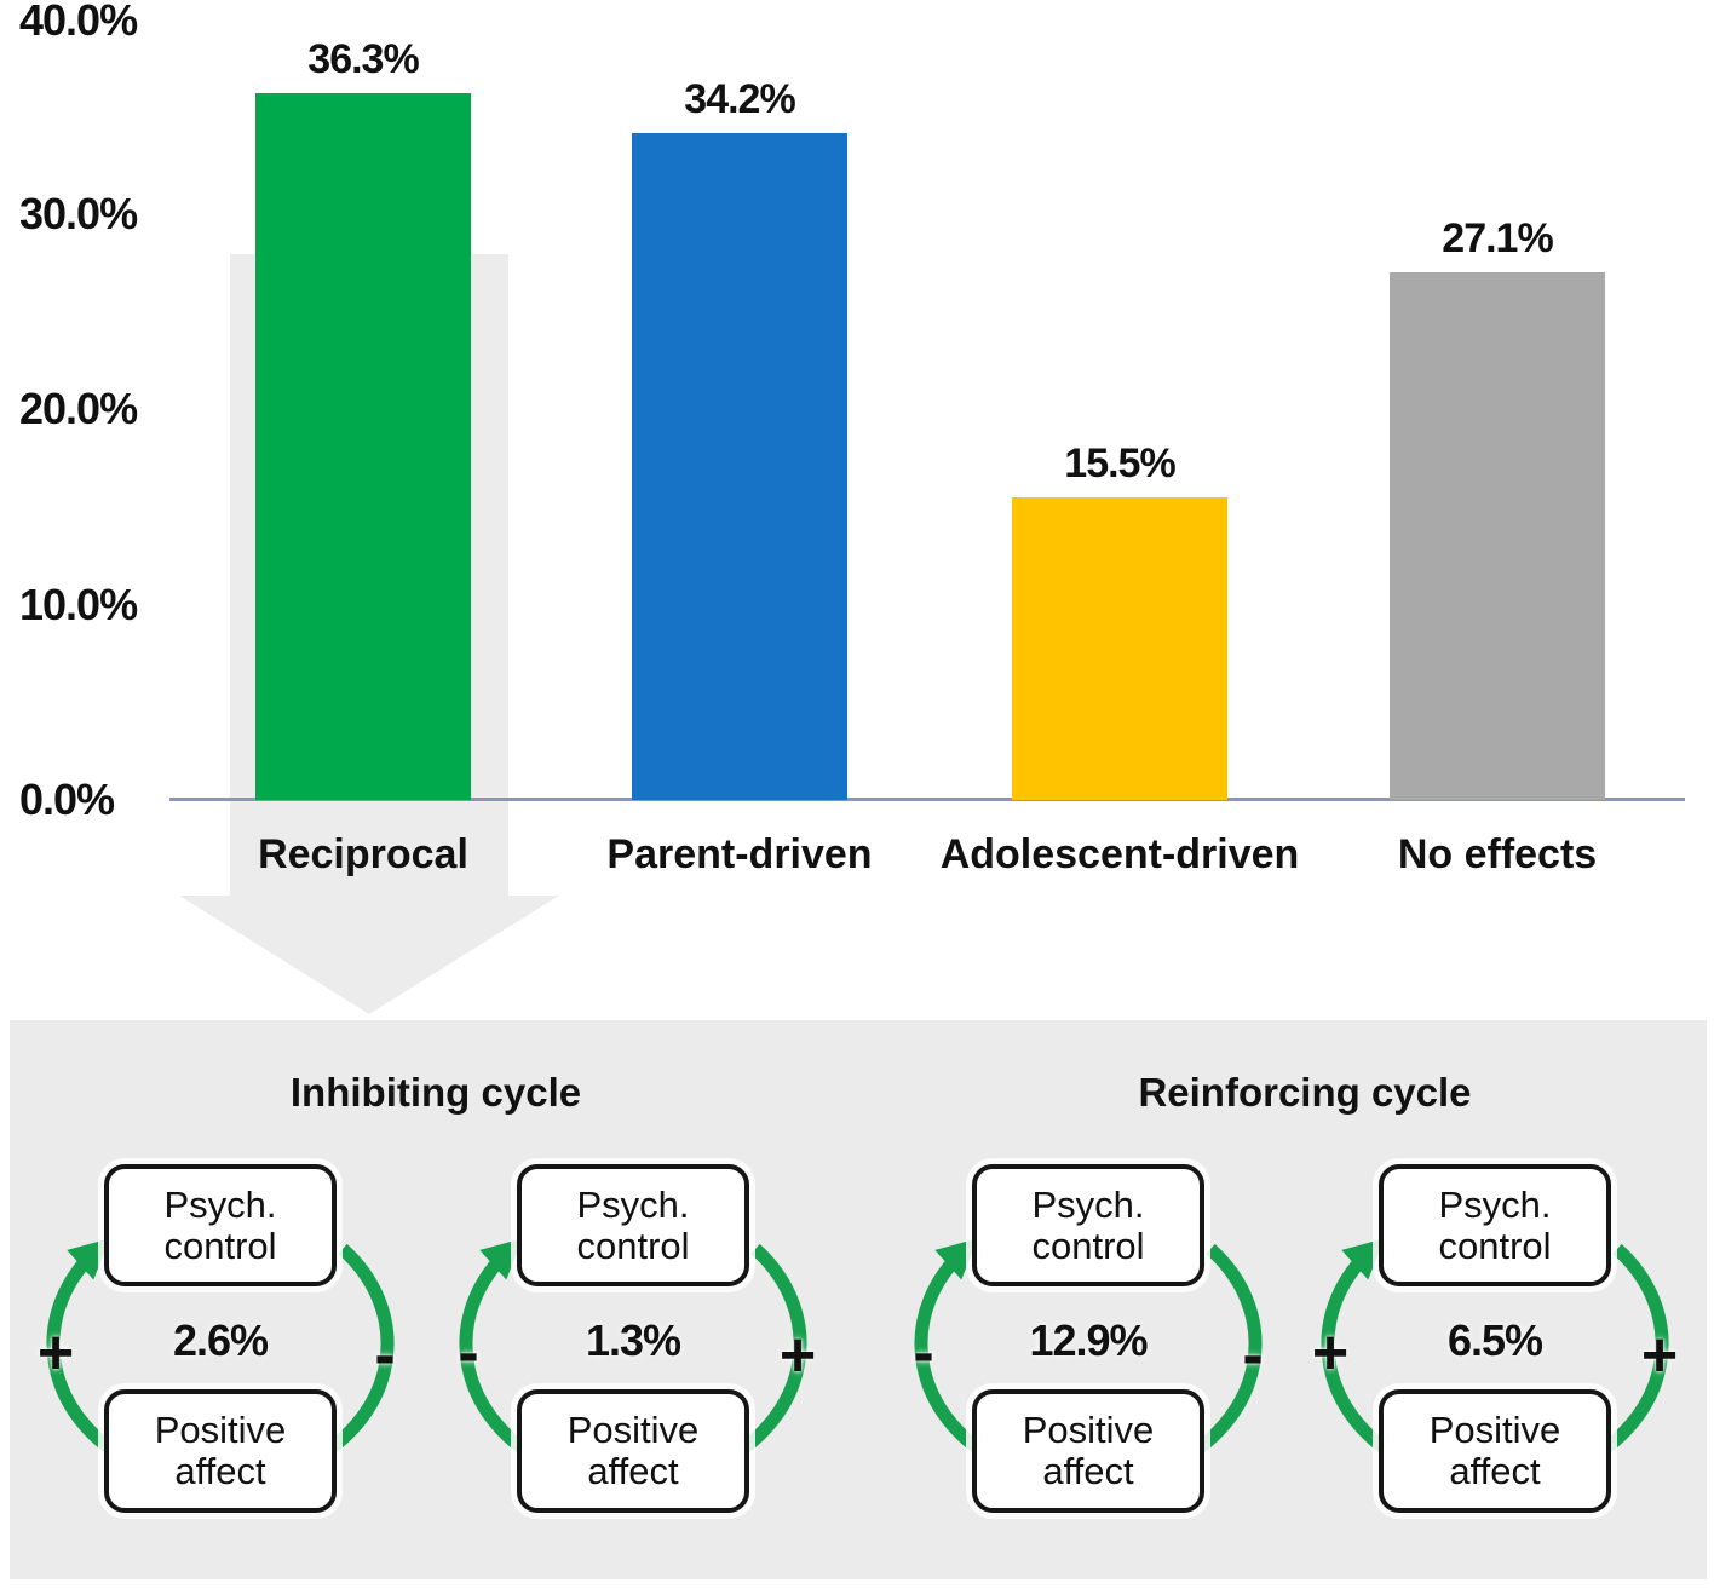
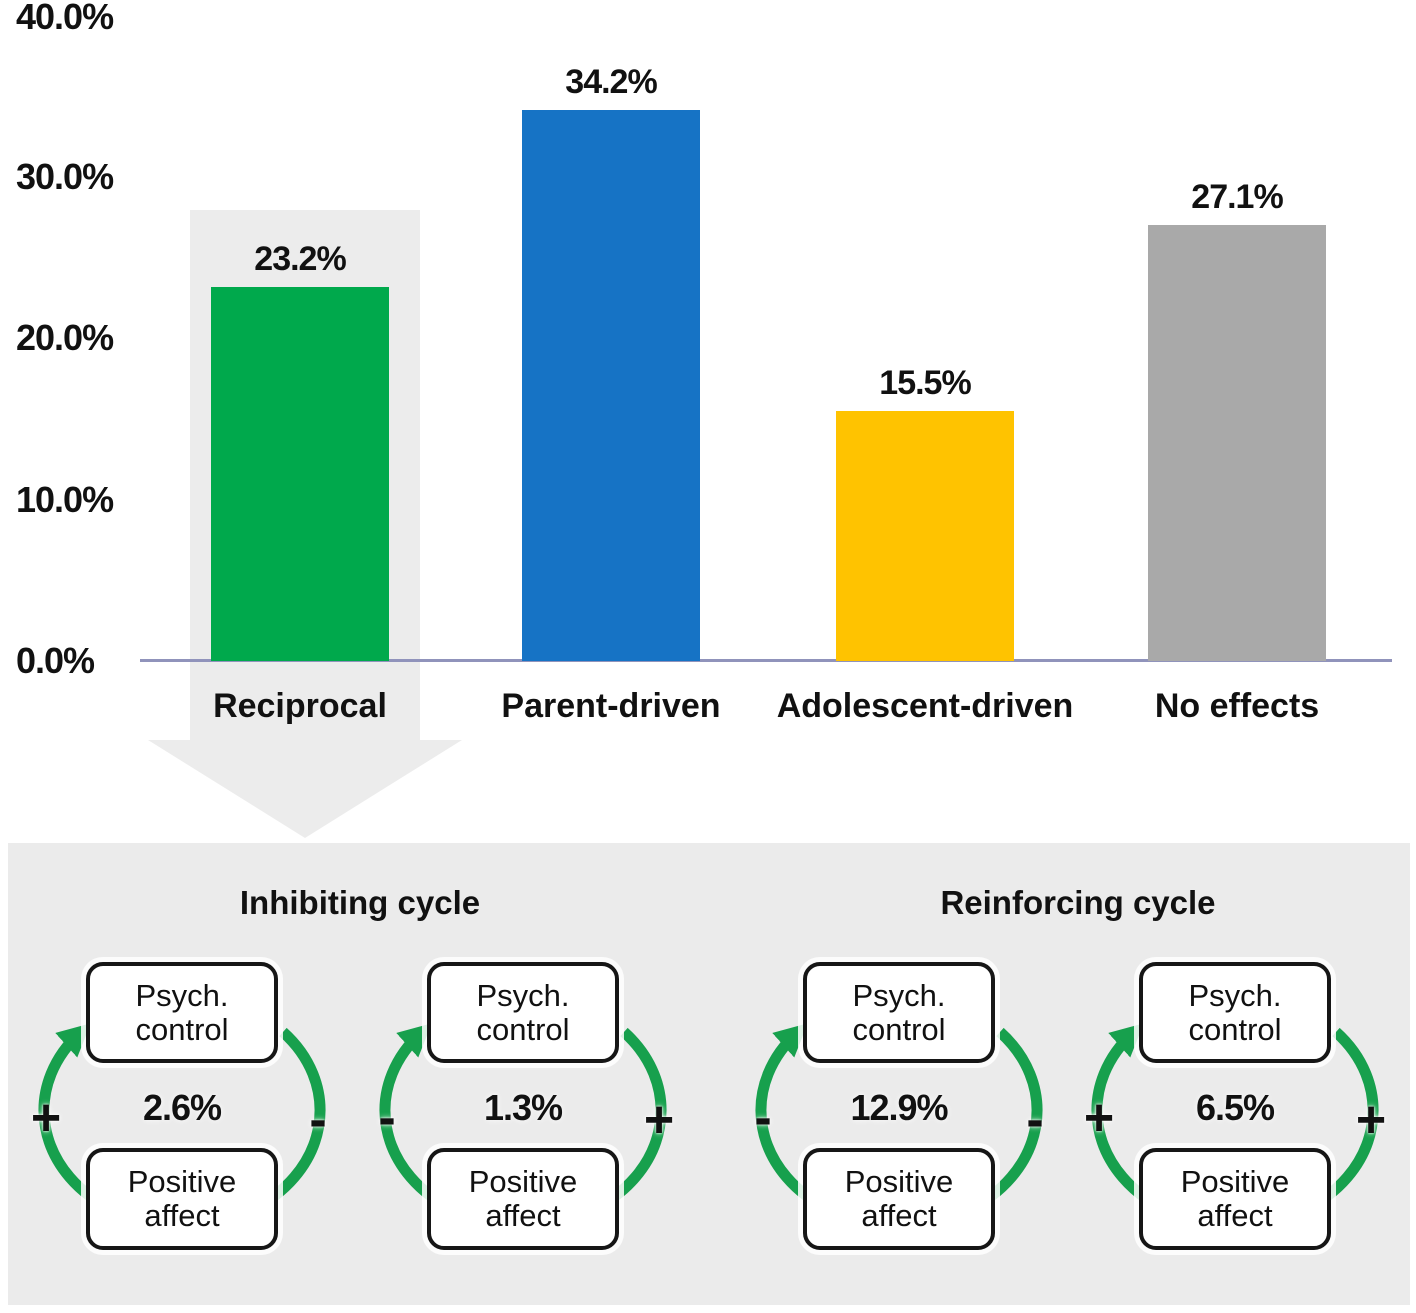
Reciprocal: 36.3% -> 23.2%
